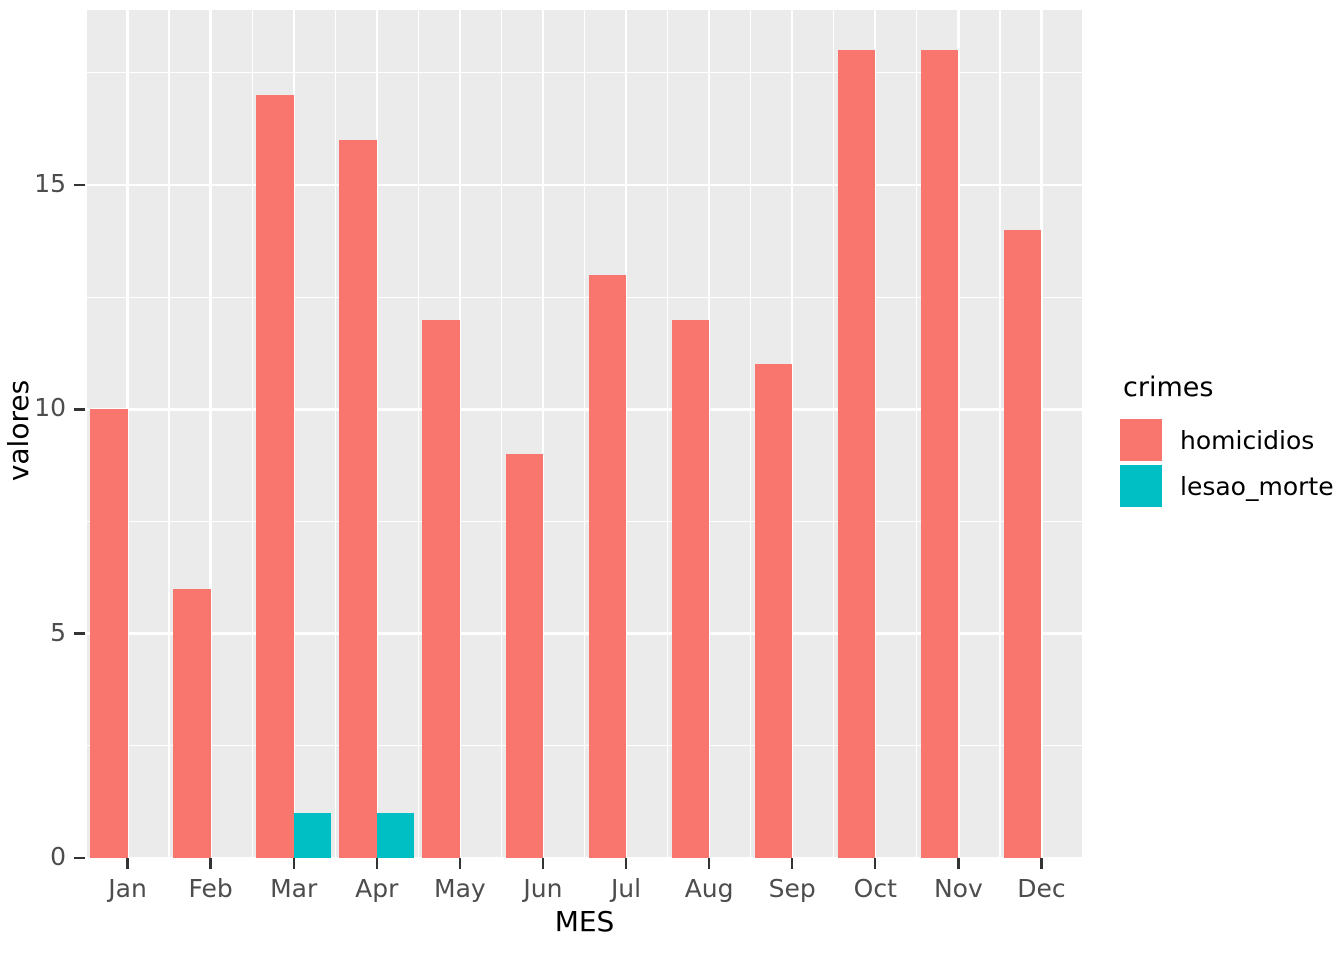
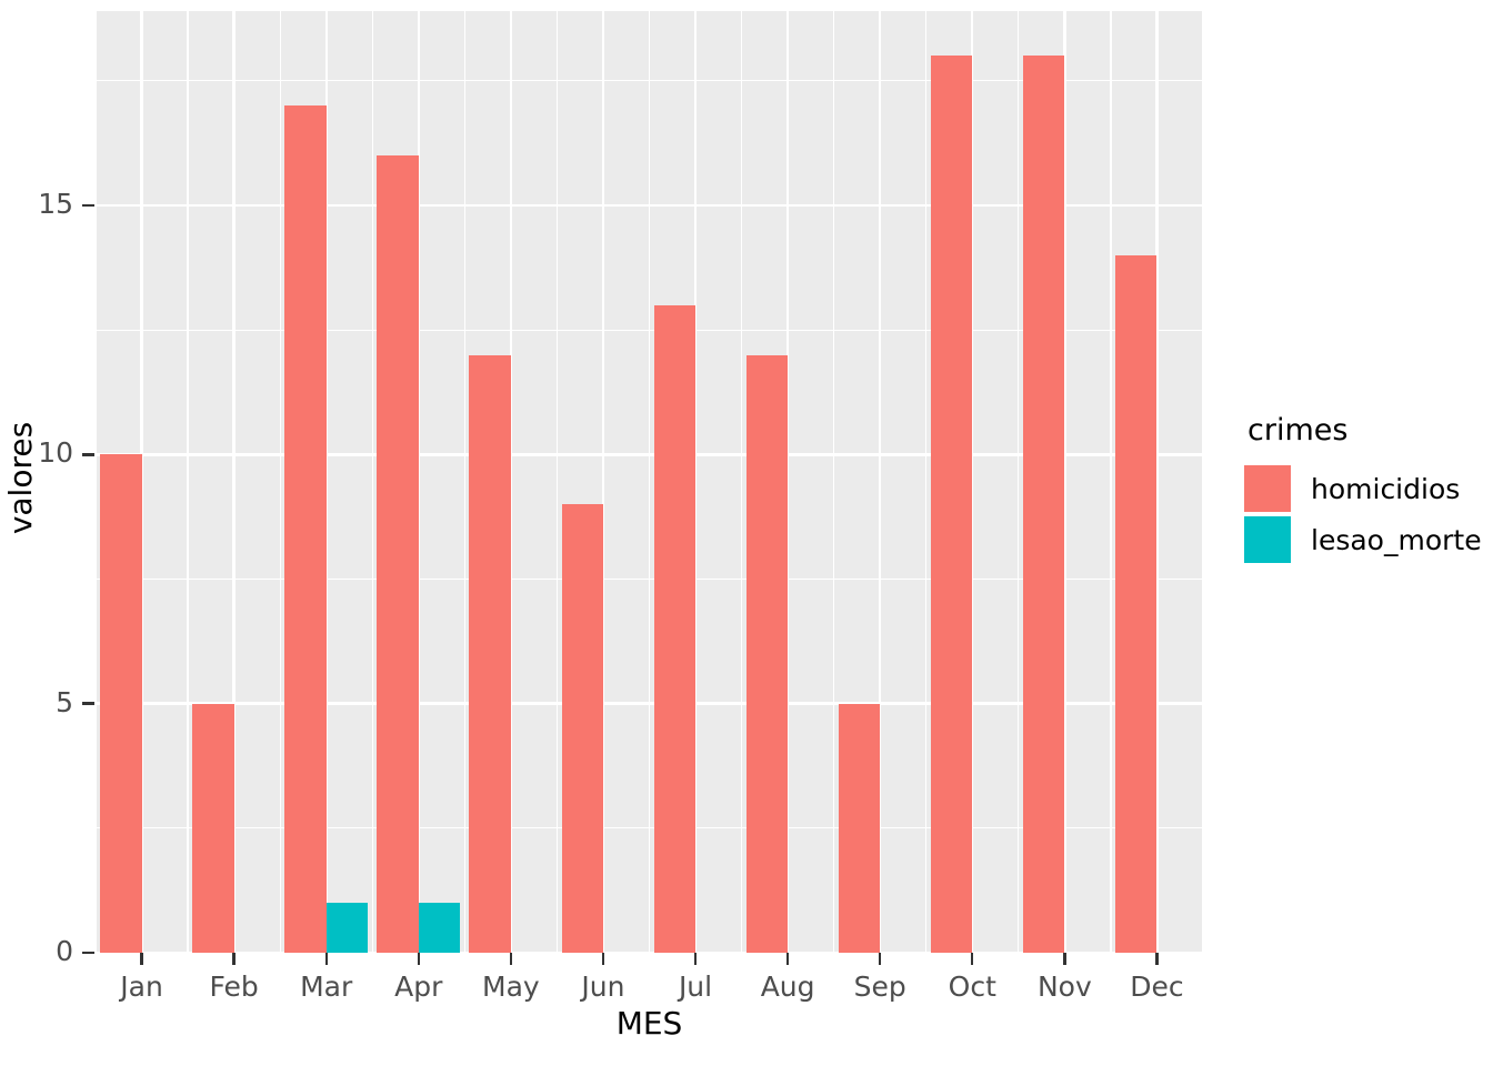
homicidios/Feb: 6 -> 5
homicidios/Sep: 11 -> 5
